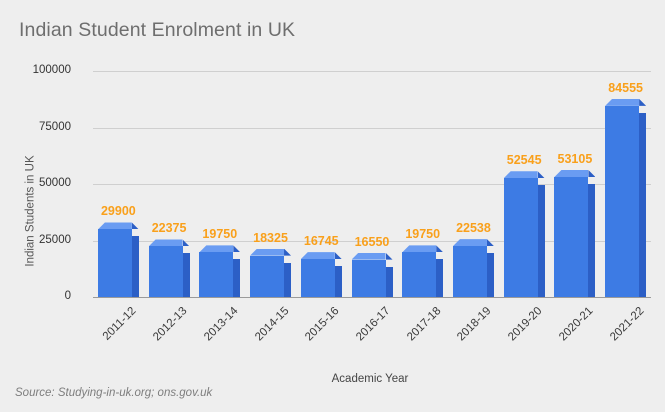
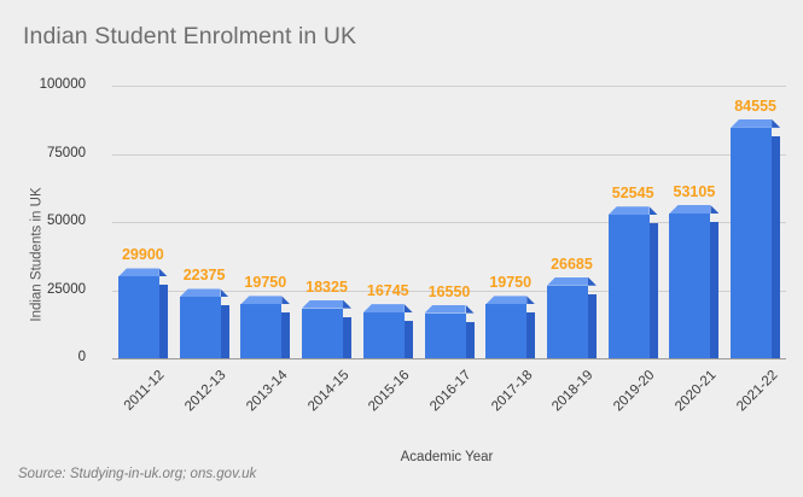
2018-19: 22538 -> 26685
